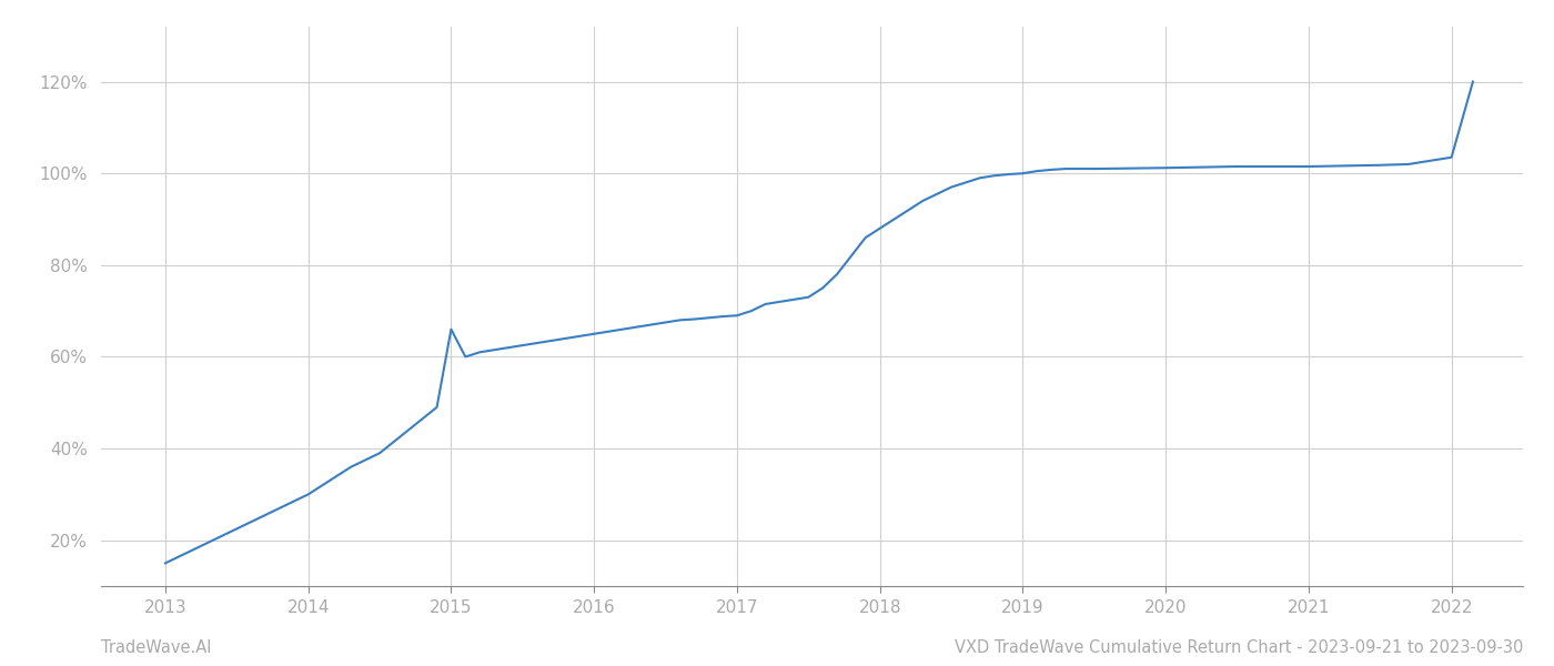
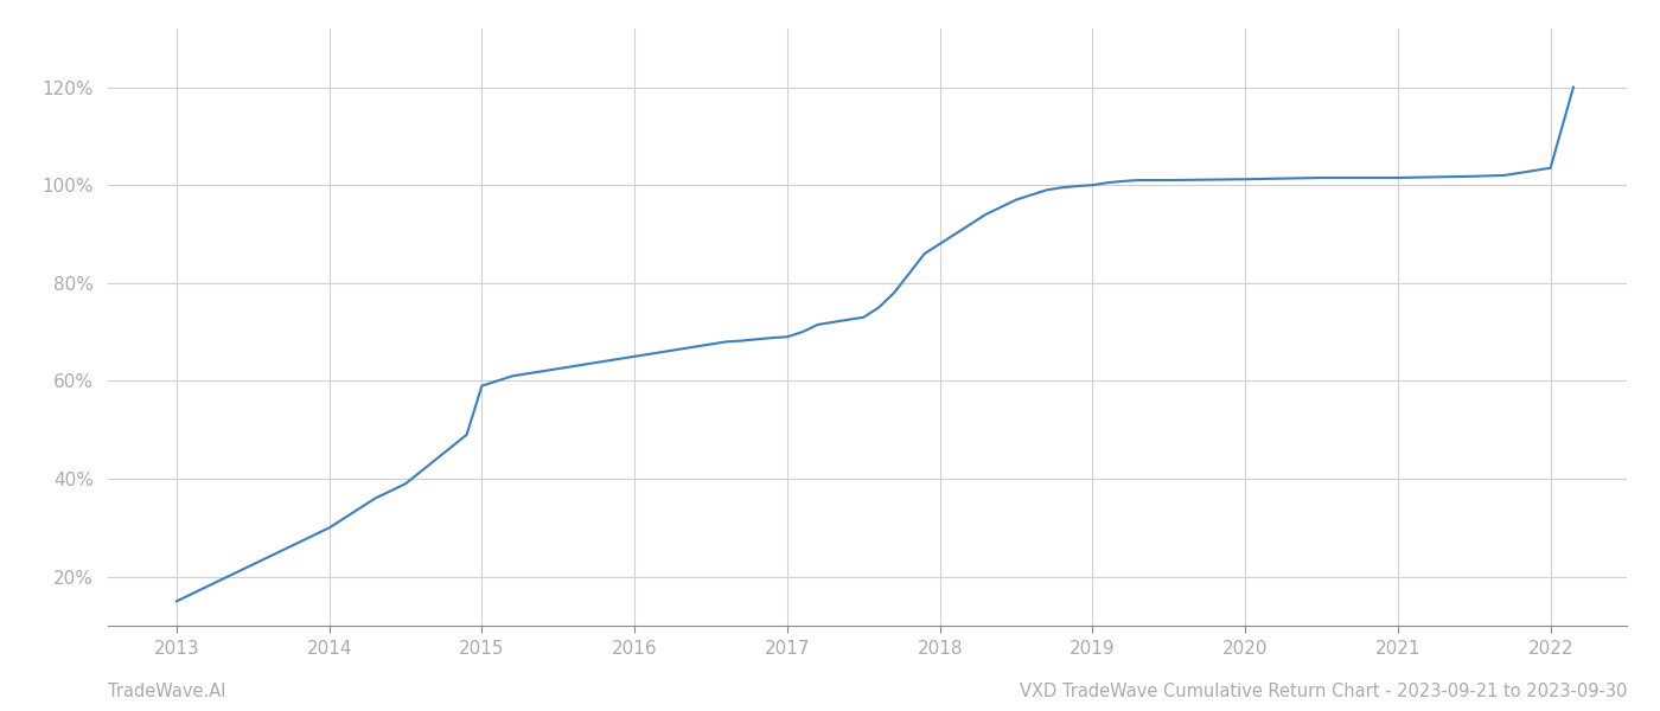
2015: 66.0% -> 59.0%
